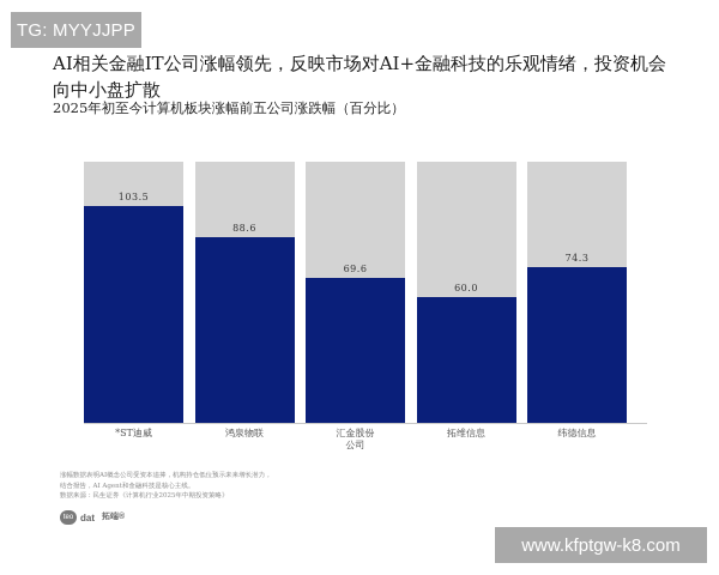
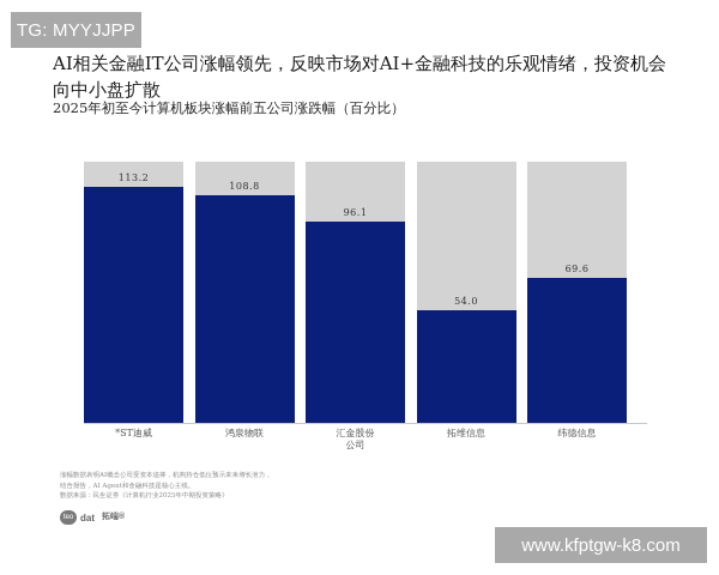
*ST迪威: 103.5 -> 113.2
鸿泉物联: 88.6 -> 108.8
汇金股份公司: 69.6 -> 96.1
拓维信息: 60.0 -> 54.0
纬德信息: 74.3 -> 69.6
